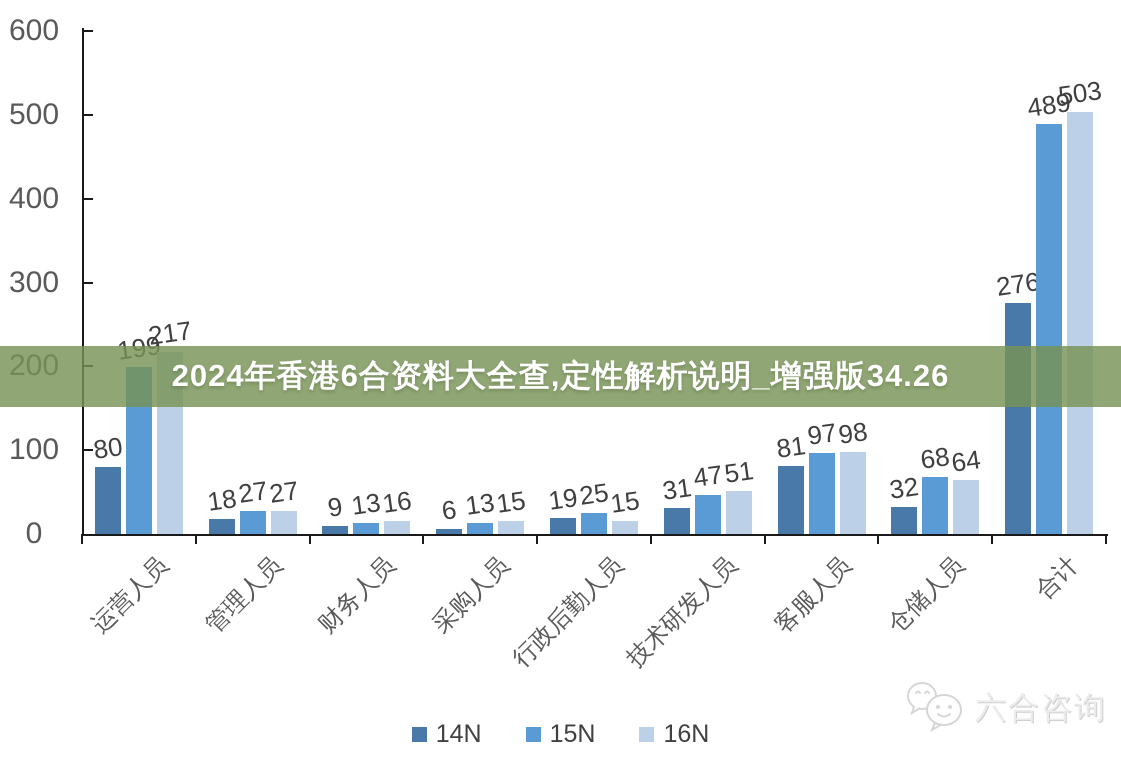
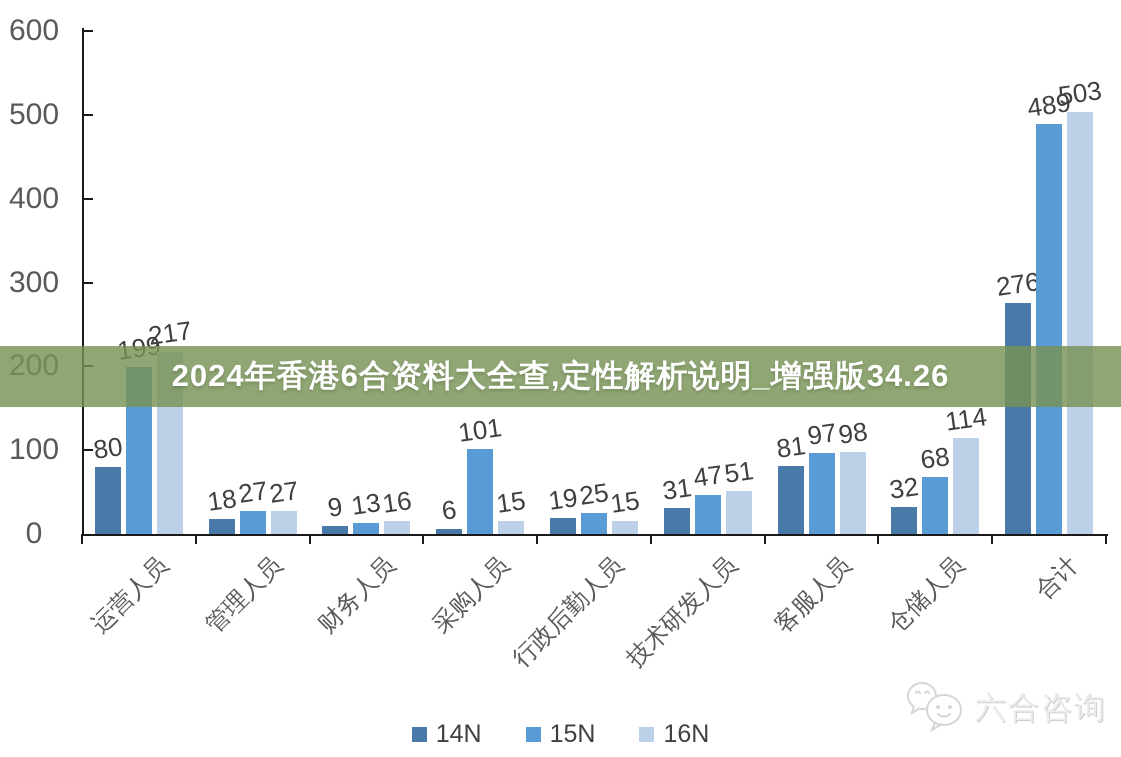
15N/采购人员: 13 -> 101
16N/仓储人员: 64 -> 114
